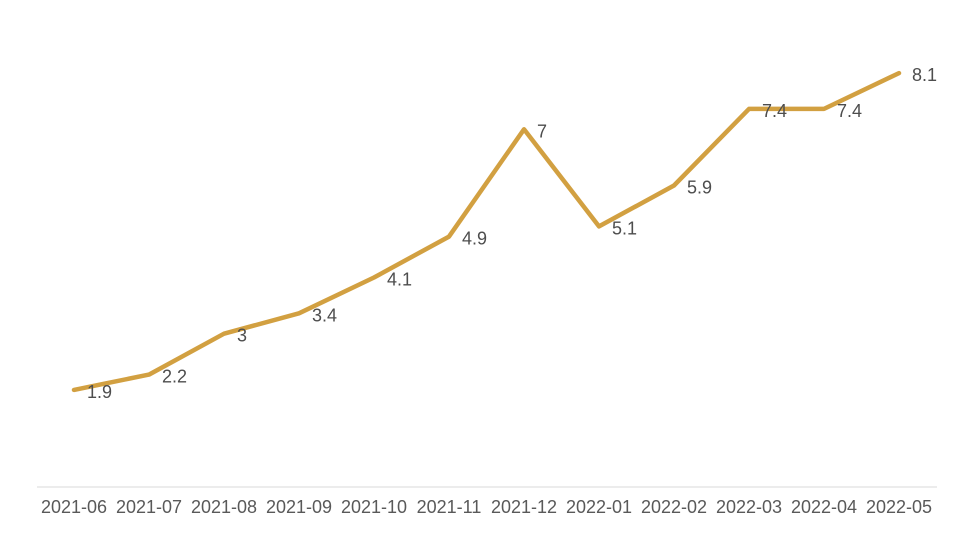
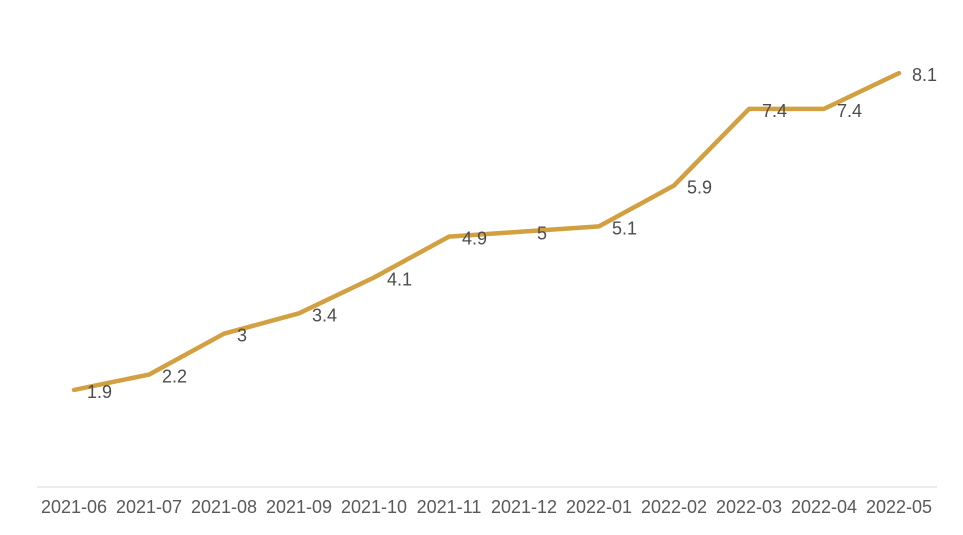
2021-12: 7 -> 5
